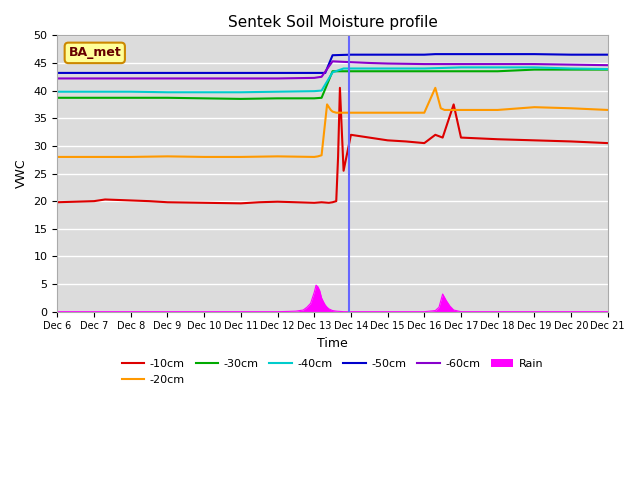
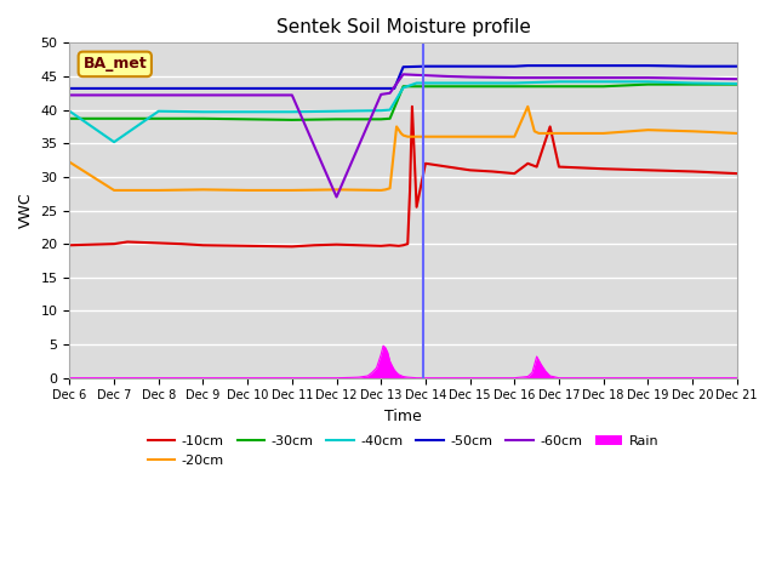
-20cm/Dec 6: 28.0 -> 32.2
-40cm/Dec 7: 39.8 -> 35.2
-60cm/Dec 12: 42.2 -> 27.0
